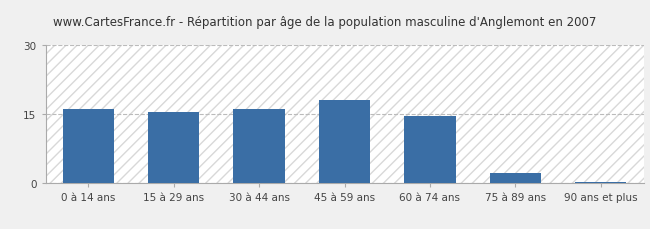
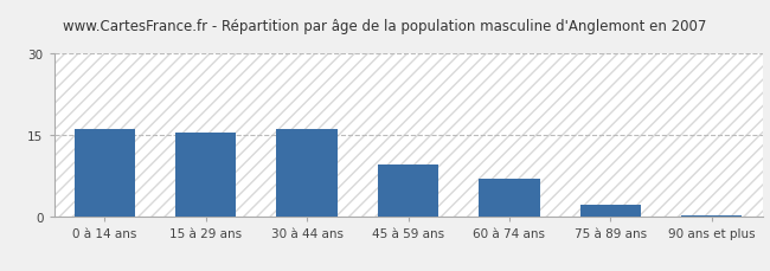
45 à 59 ans: 18.0 -> 9.5
60 à 74 ans: 14.5 -> 7.0
